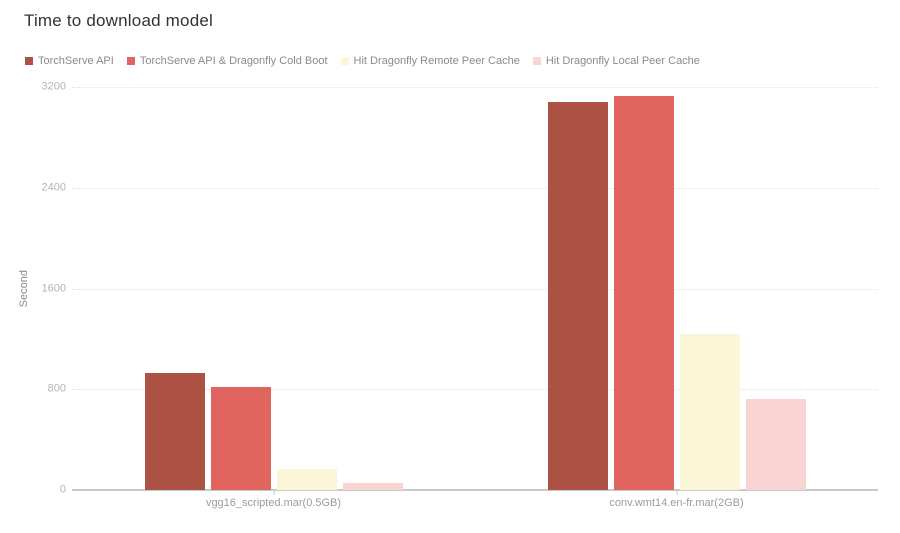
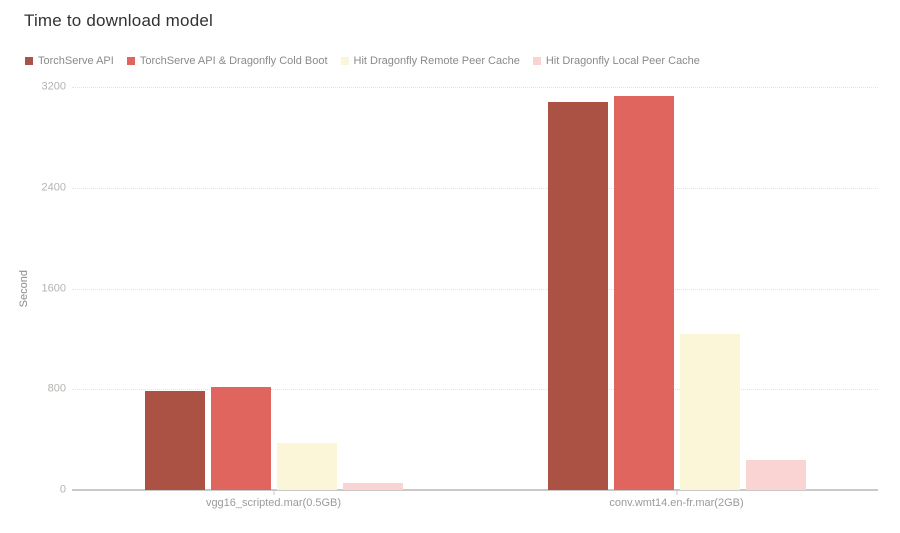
TorchServe API/vgg16_scripted.mar(0.5GB): 930 -> 790
Hit Dragonfly Remote Peer Cache/vgg16_scripted.mar(0.5GB): 170 -> 370
Hit Dragonfly Local Peer Cache/conv.wmt14.en-fr.mar(2GB): 720 -> 240
